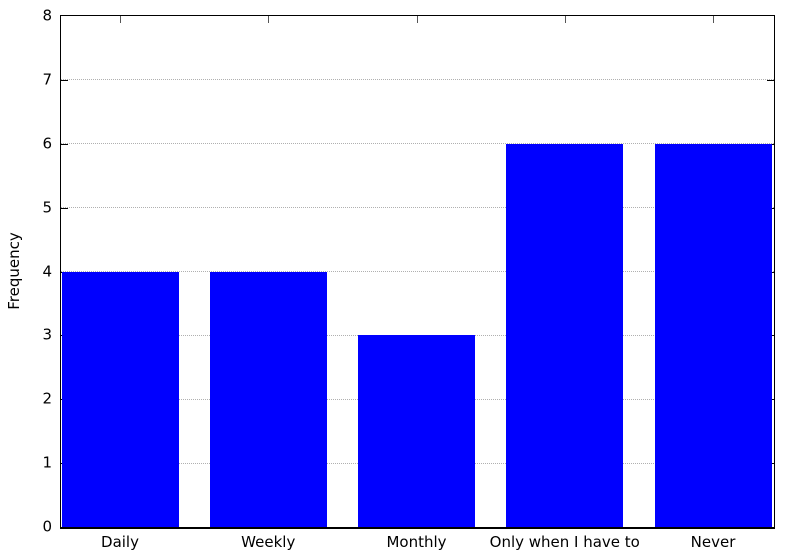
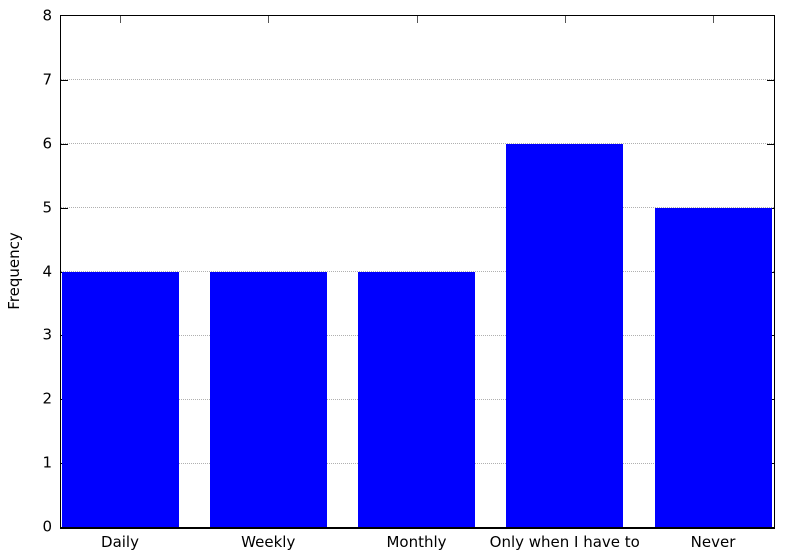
Monthly: 3 -> 4
Never: 6 -> 5
